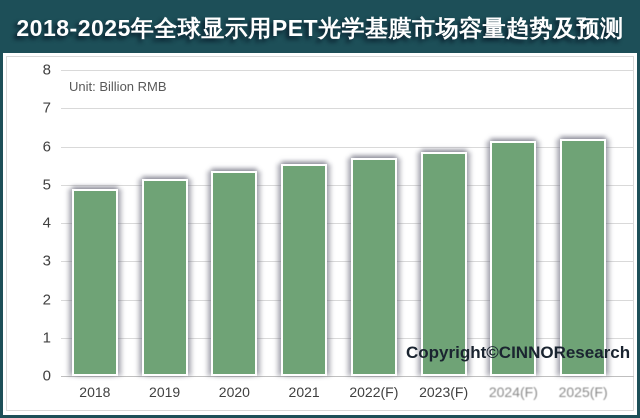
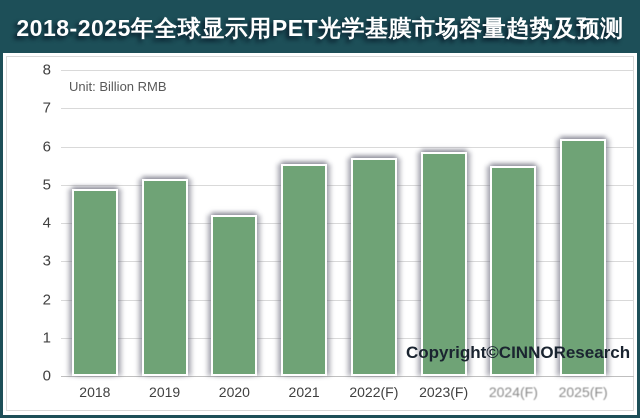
2020: 5.3 -> 4.2
2024(F): 6.2 -> 5.5
